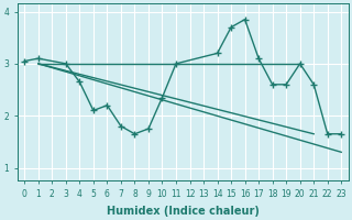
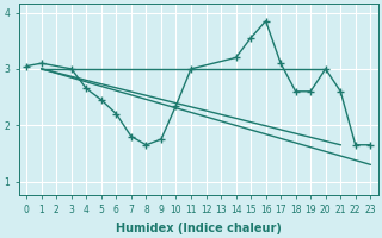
5: 2.10 -> 2.45
15: 3.70 -> 3.55
